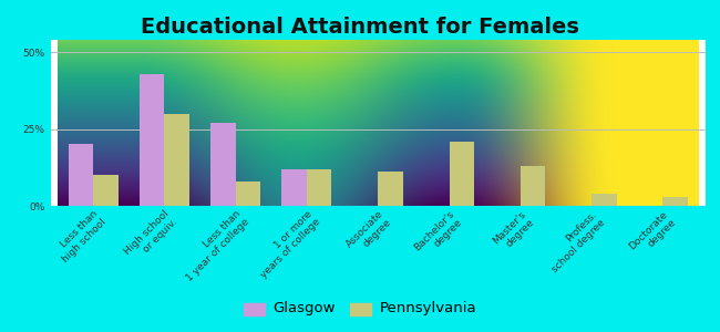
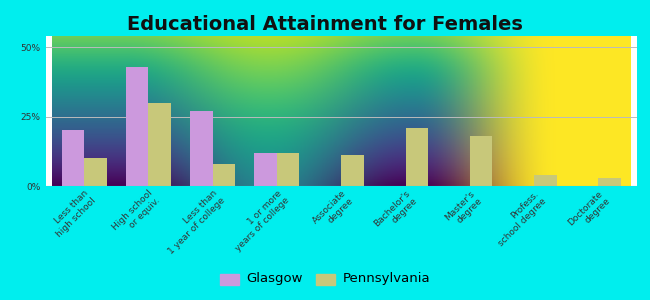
Pennsylvania/Master's degree: 13% -> 18%
